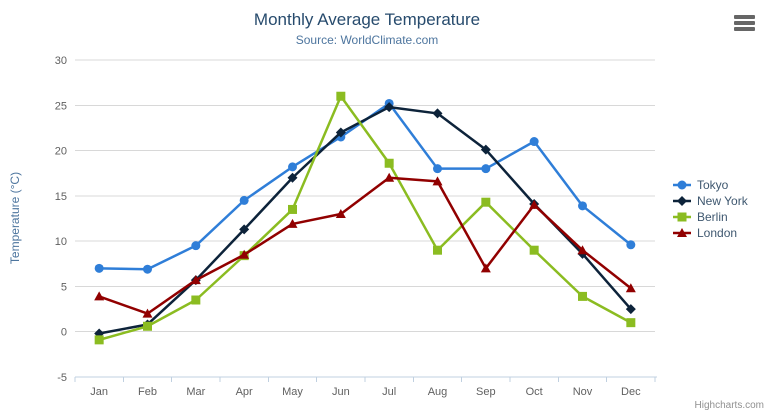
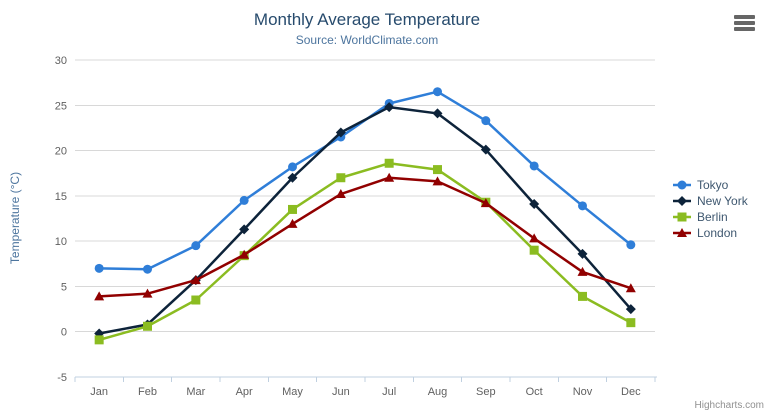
London/Feb: 2 -> 4
Berlin/Jun: 26 -> 17
London/Jun: 13 -> 15
Tokyo/Aug: 18 -> 26
Berlin/Aug: 9 -> 18
Tokyo/Sep: 18 -> 23
London/Sep: 7 -> 14
Tokyo/Oct: 21 -> 18
London/Oct: 14 -> 10
London/Nov: 9 -> 7
